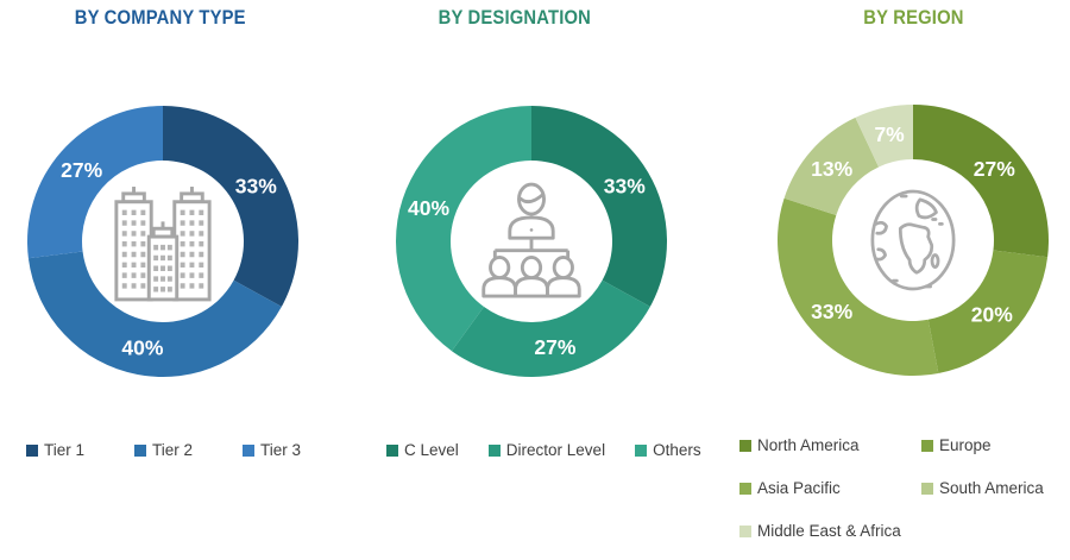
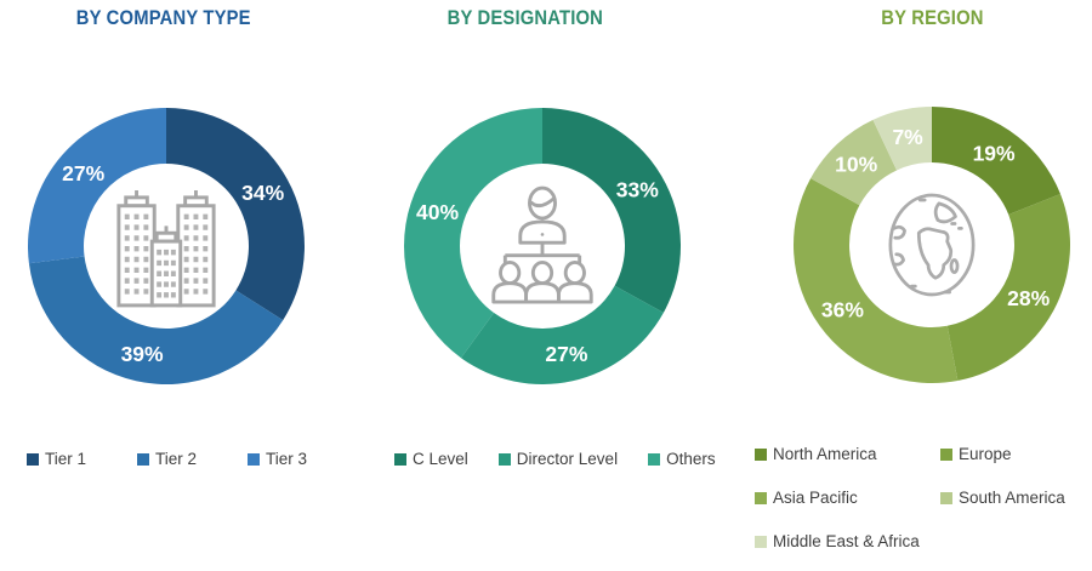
BY COMPANY TYPE/Tier 1: 33% -> 34%
BY COMPANY TYPE/Tier 2: 40% -> 39%
BY REGION/North America: 27% -> 19%
BY REGION/Europe: 20% -> 28%
BY REGION/Asia Pacific: 33% -> 36%
BY REGION/South America: 13% -> 10%
